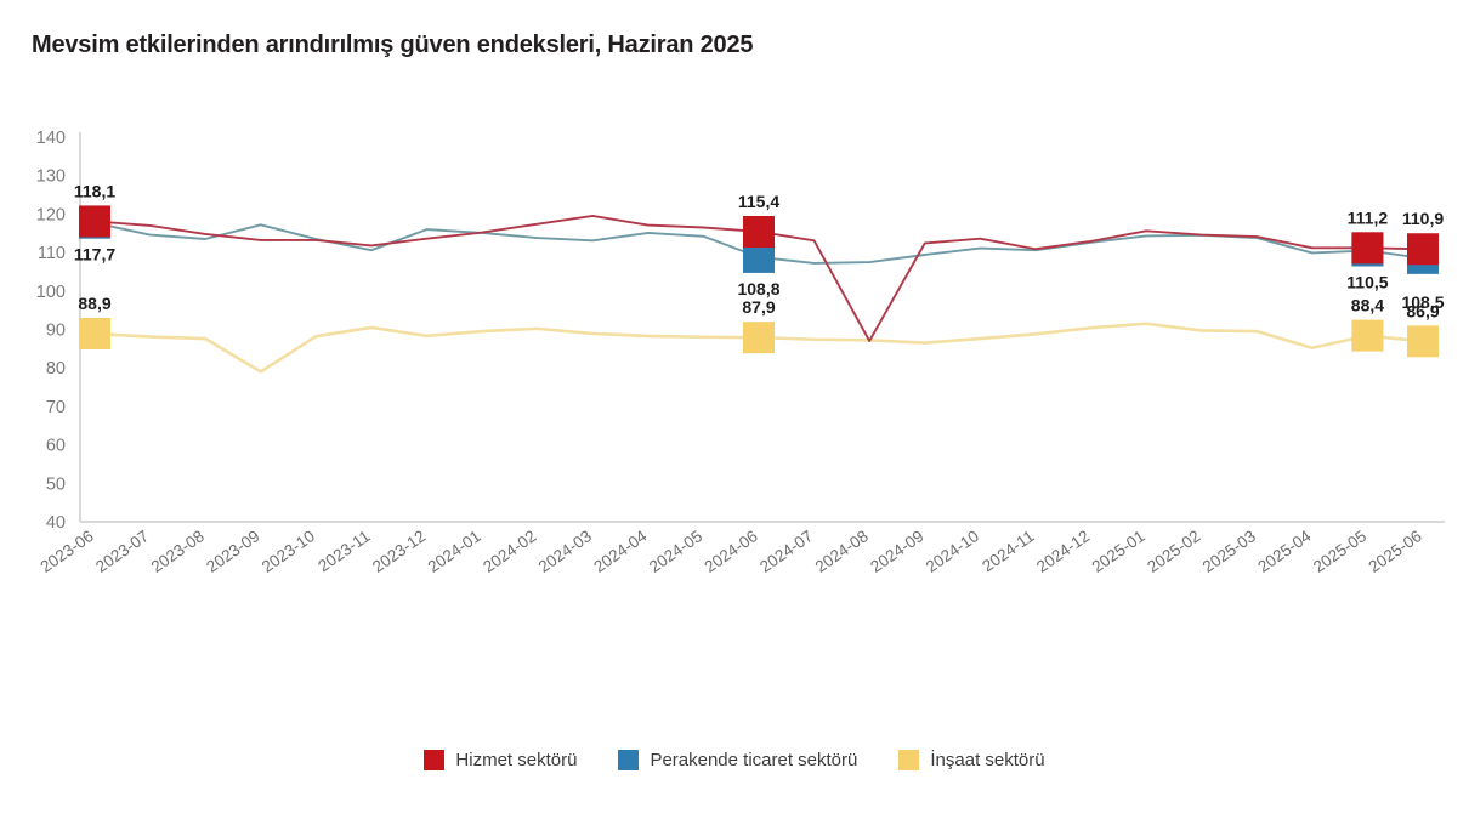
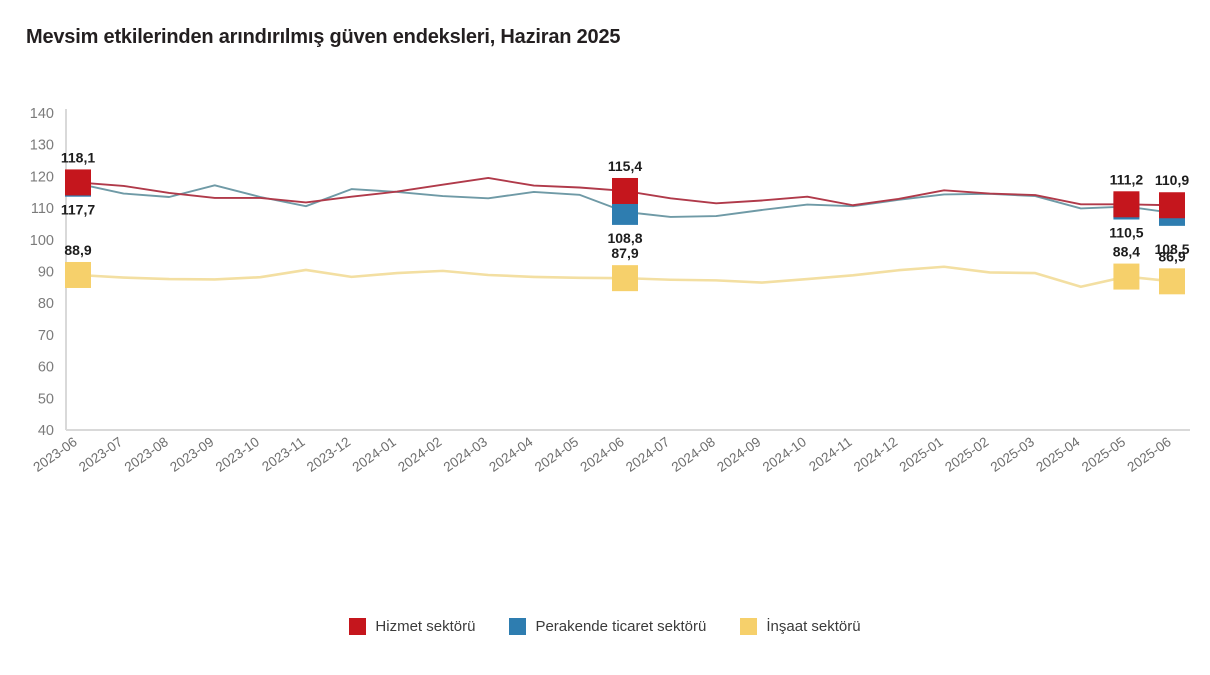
İnşaat sektörü/2023-09: 79 -> 88
Hizmet sektörü/2024-08: 87 -> 112
